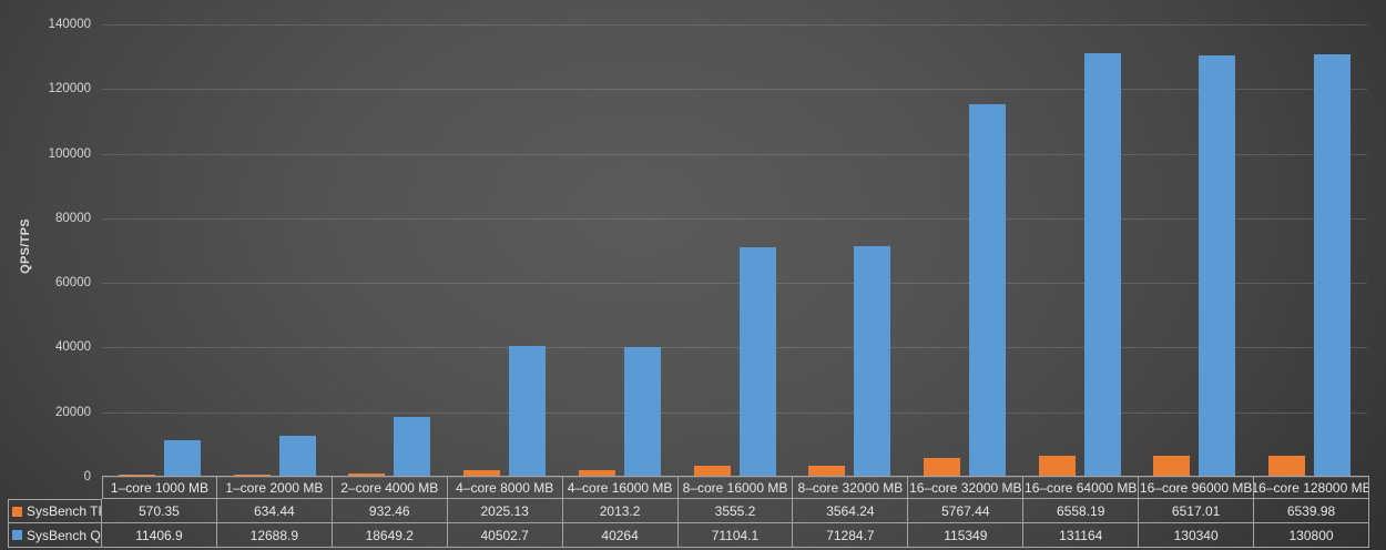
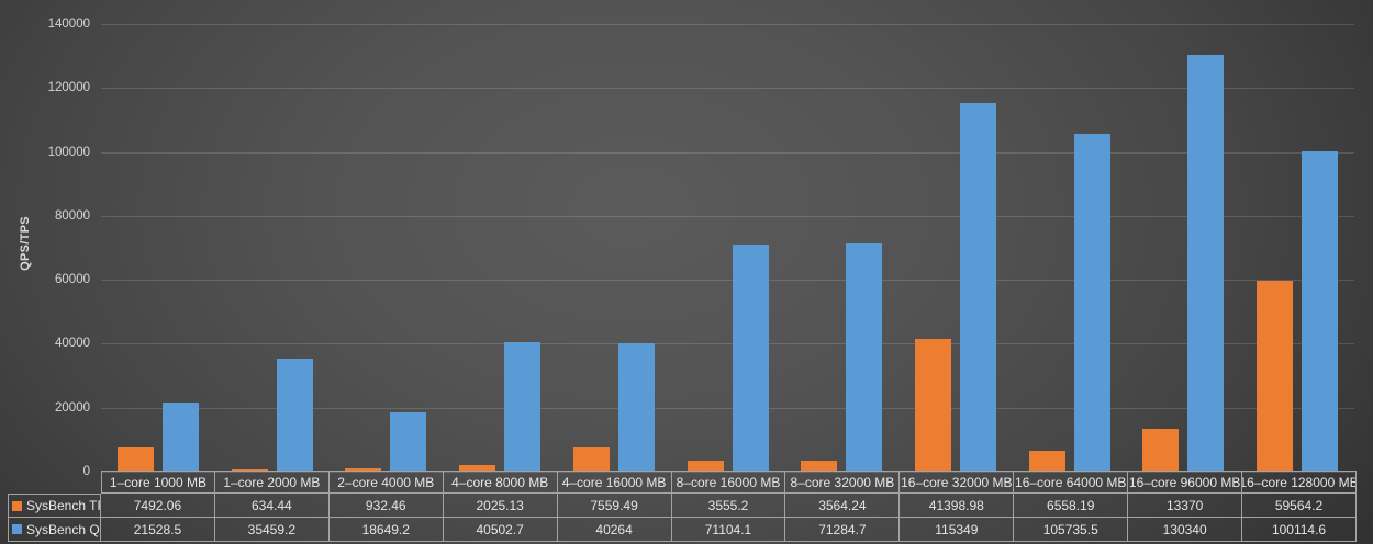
SysBench TPS/1–core 1000 MB: 570.35 -> 7492.06
SysBench QPS/1–core 1000 MB: 11406.9 -> 21528.5
SysBench QPS/1–core 2000 MB: 12688.9 -> 35459.2
SysBench TPS/4–core 16000 MB: 2013.2 -> 7559.49
SysBench TPS/16–core 32000 MB: 5767.44 -> 41398.98
SysBench QPS/16–core 64000 MB: 131164 -> 105735.5
SysBench TPS/16–core 96000 MB: 6517.01 -> 13370
SysBench TPS/16–core 128000 MB: 6539.98 -> 59564.2
SysBench QPS/16–core 128000 MB: 130800 -> 100114.6
